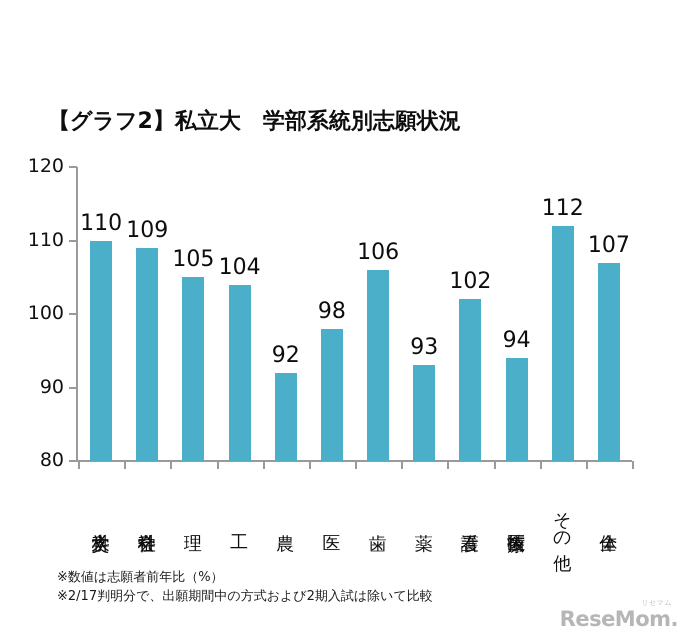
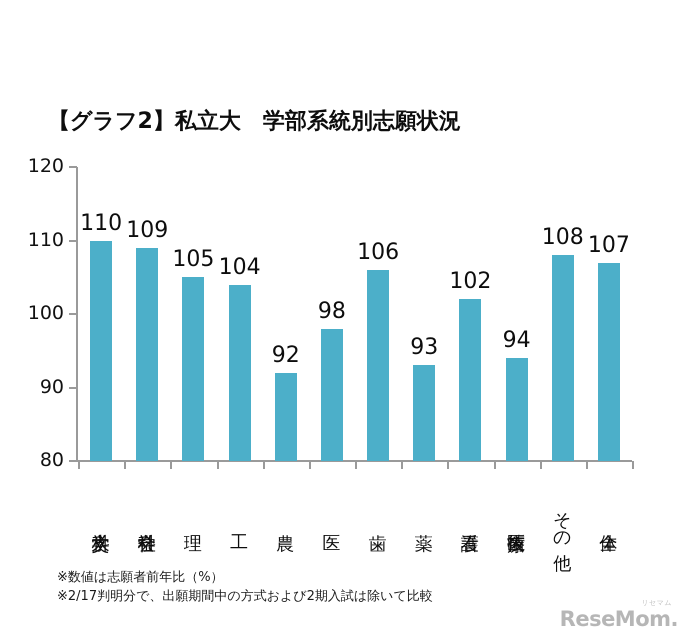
その他: 112 -> 108
